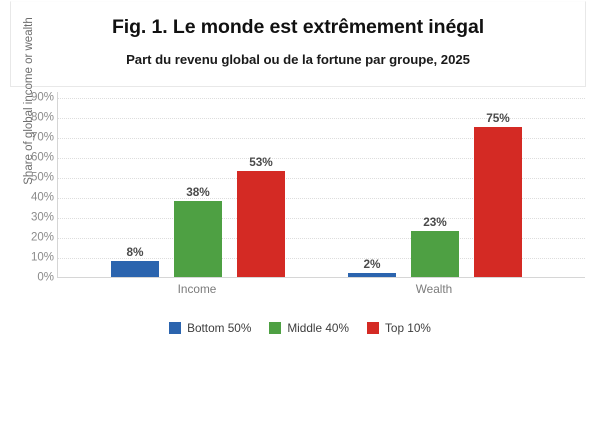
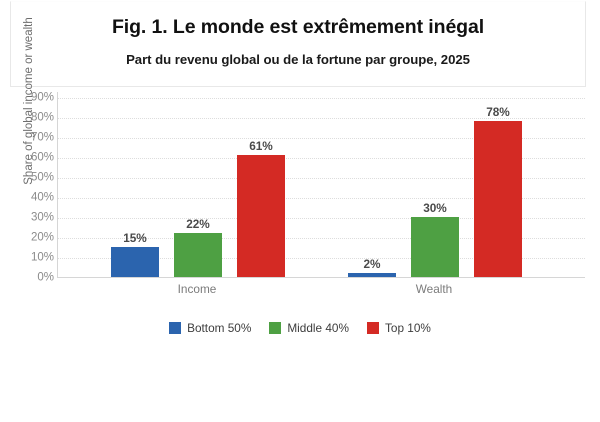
Bottom 50%/Income: 8% -> 15%
Middle 40%/Income: 38% -> 22%
Top 10%/Income: 53% -> 61%
Middle 40%/Wealth: 23% -> 30%
Top 10%/Wealth: 75% -> 78%
